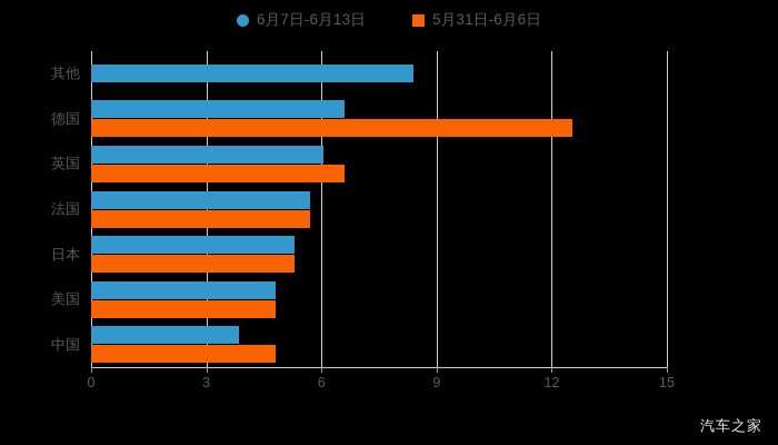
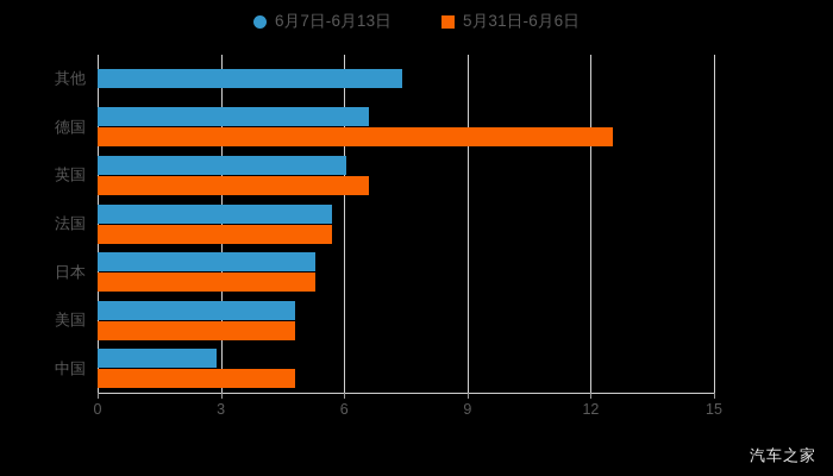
6月7日-6月13日/其他: 8.4 -> 7.4
6月7日-6月13日/中国: 3.9 -> 2.9
